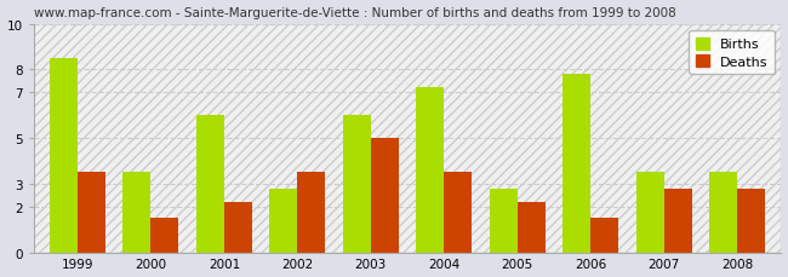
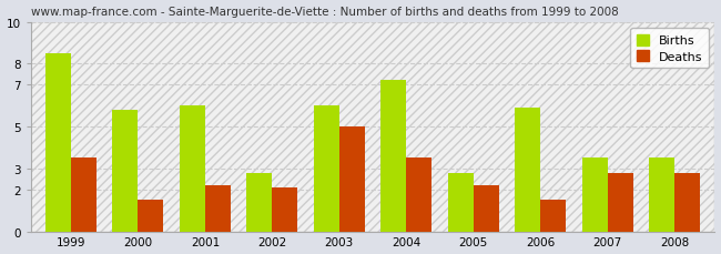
Births/2000: 3.5 -> 5.8
Deaths/2002: 3.5 -> 2.1
Births/2006: 7.8 -> 5.9
